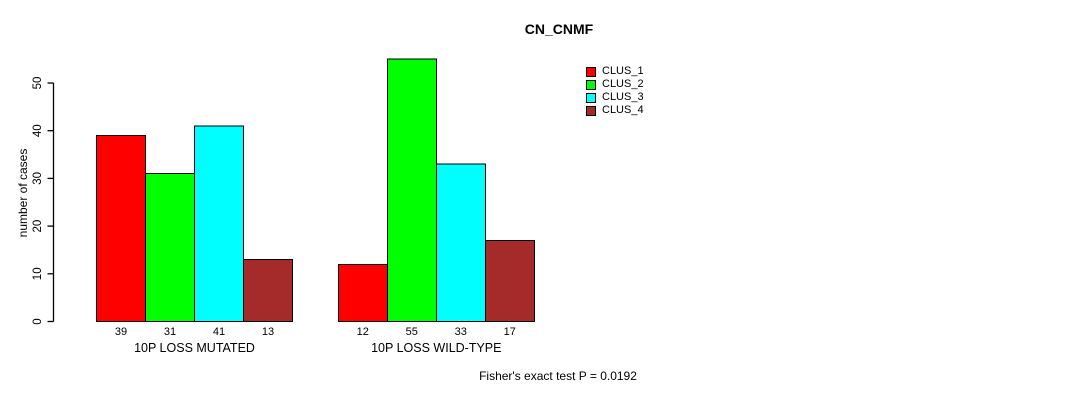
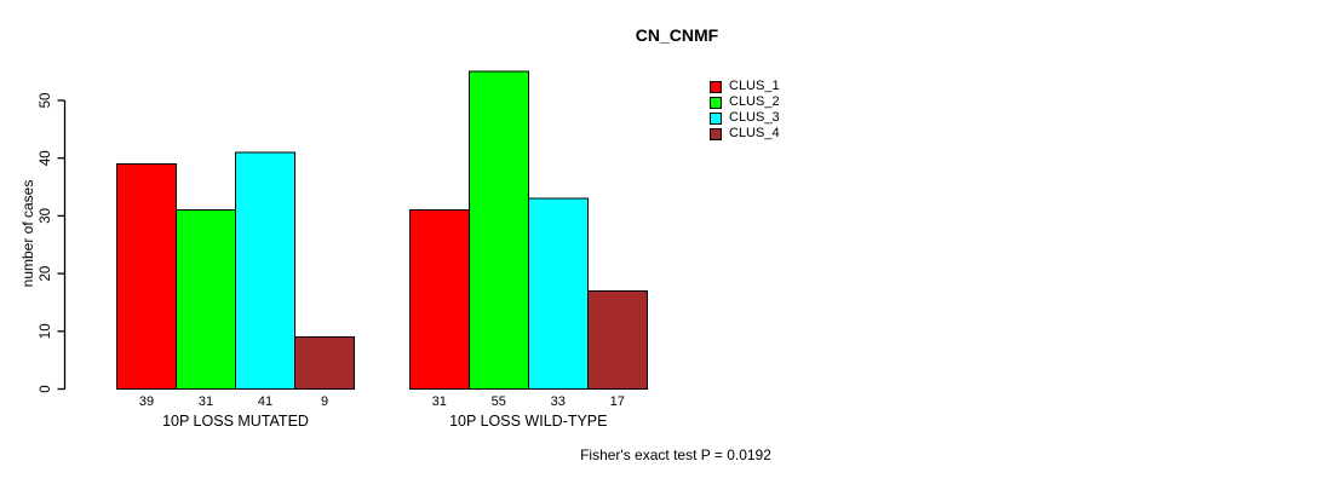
CLUS_4/10P LOSS MUTATED: 13 -> 9
CLUS_1/10P LOSS WILD-TYPE: 12 -> 31
